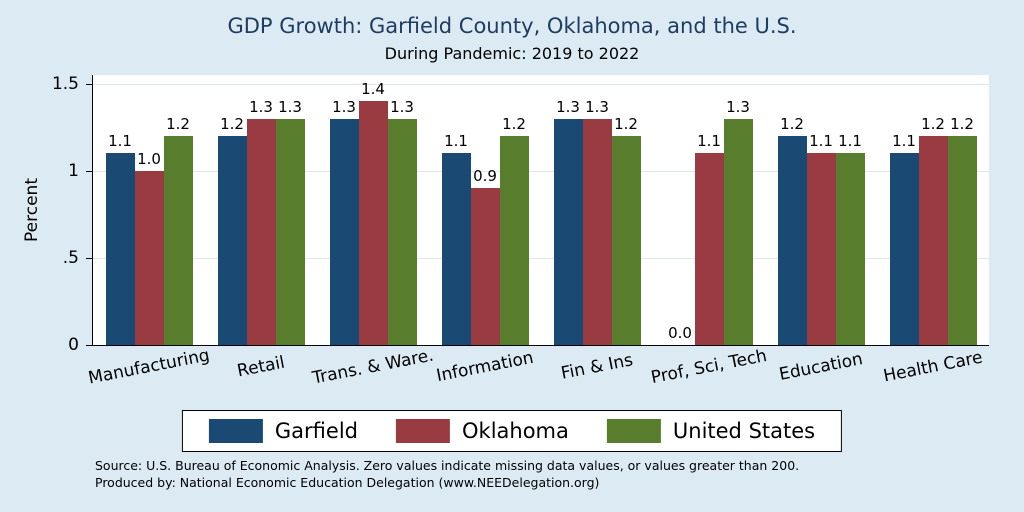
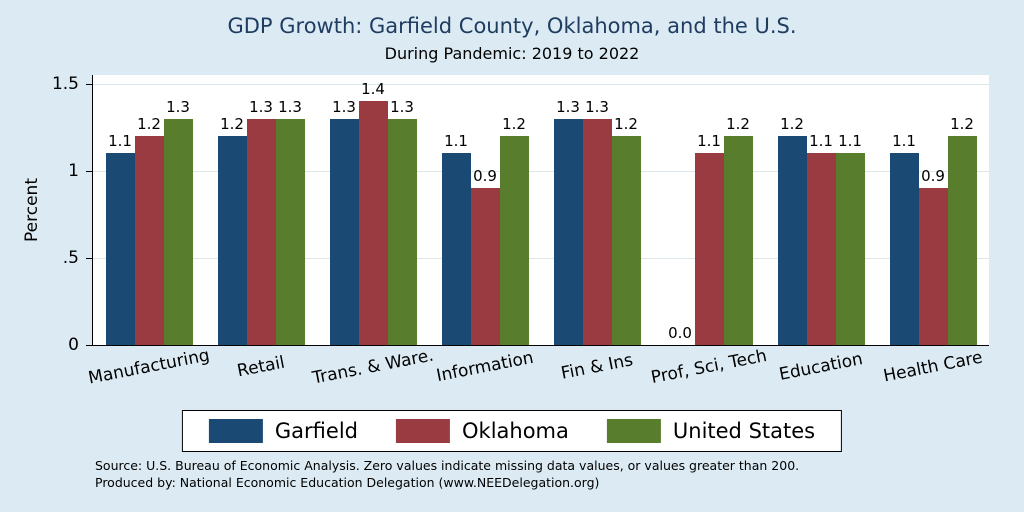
Oklahoma/Manufacturing: 1.0 -> 1.2
United States/Manufacturing: 1.2 -> 1.3
United States/Prof, Sci, Tech: 1.3 -> 1.2
Oklahoma/Health Care: 1.2 -> 0.9
